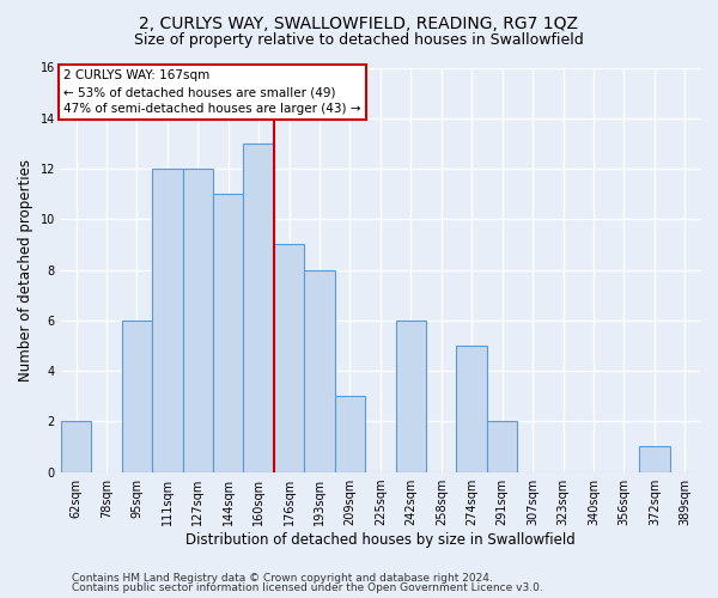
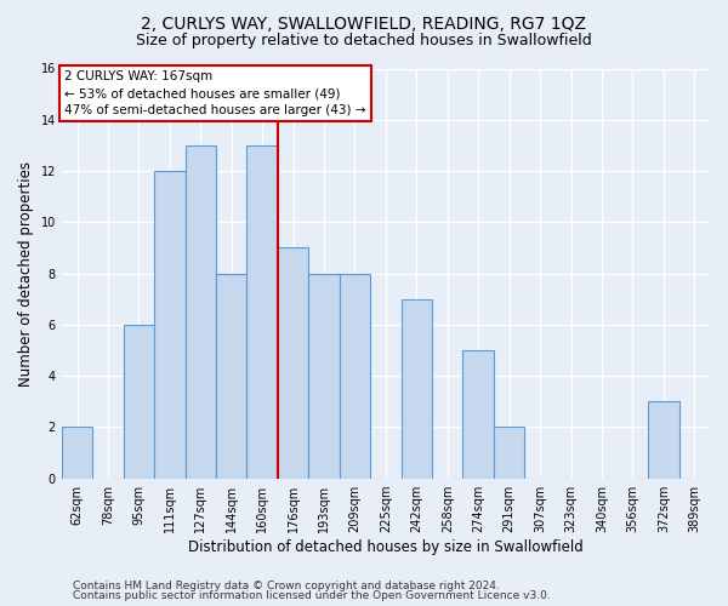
127sqm: 12 -> 13
144sqm: 11 -> 8
209sqm: 3 -> 8
242sqm: 6 -> 7
372sqm: 1 -> 3
